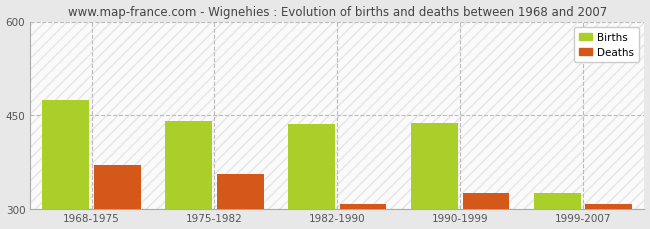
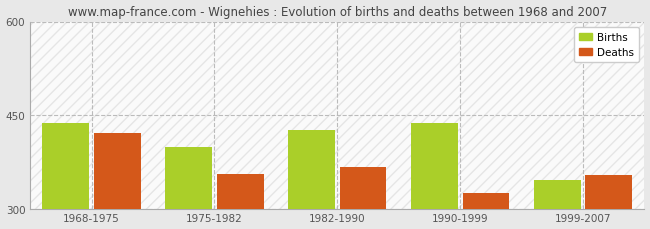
Births/1968-1975: 474 -> 438
Deaths/1968-1975: 370 -> 422
Births/1975-1982: 440 -> 398
Births/1982-1990: 435 -> 426
Deaths/1982-1990: 307 -> 366
Births/1999-2007: 325 -> 346
Deaths/1999-2007: 308 -> 354
